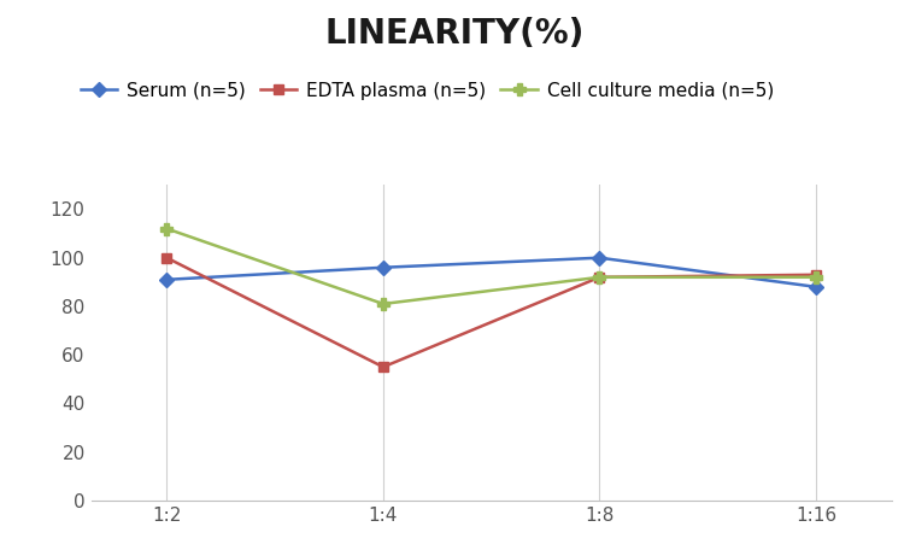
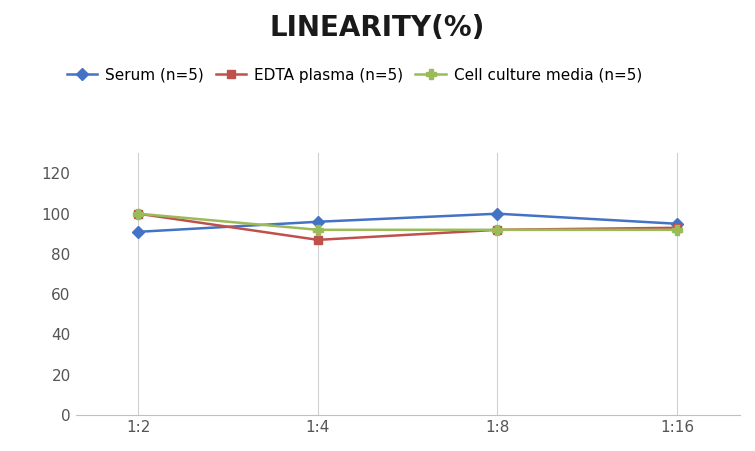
Cell culture media (n=5)/1:2: 112 -> 100
EDTA plasma (n=5)/1:4: 55 -> 87
Cell culture media (n=5)/1:4: 81 -> 92
Serum (n=5)/1:16: 88 -> 95
